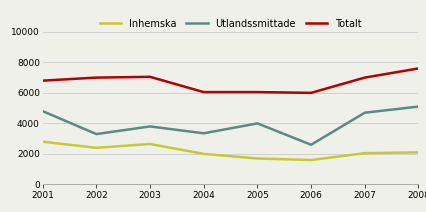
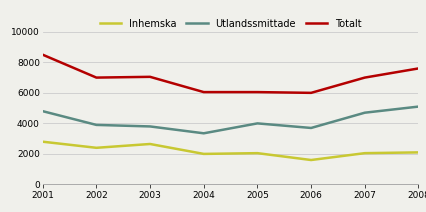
Totalt/2001: 6800 -> 8500
Utlandssmittade/2002: 3300 -> 3900
Inhemska/2005: 1700 -> 2000
Utlandssmittade/2006: 2600 -> 3700
